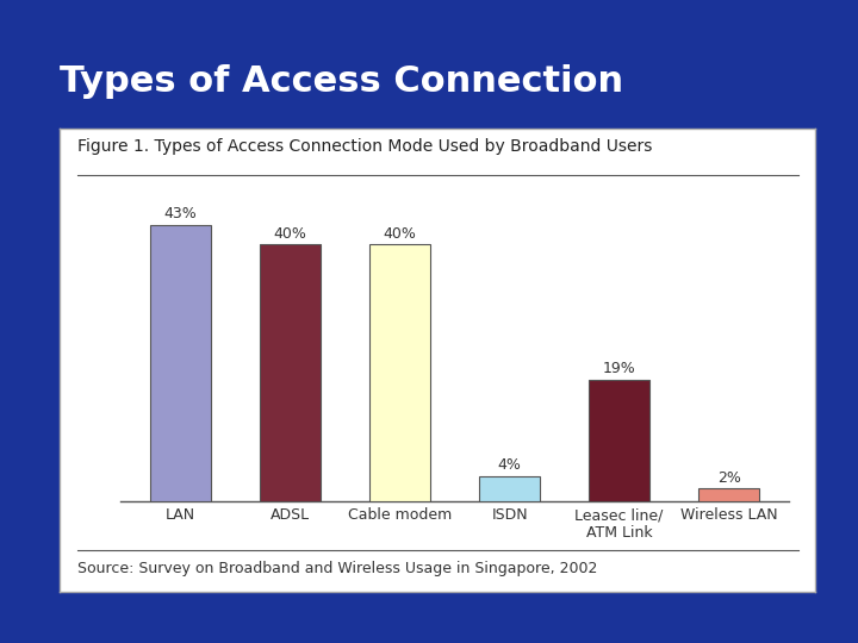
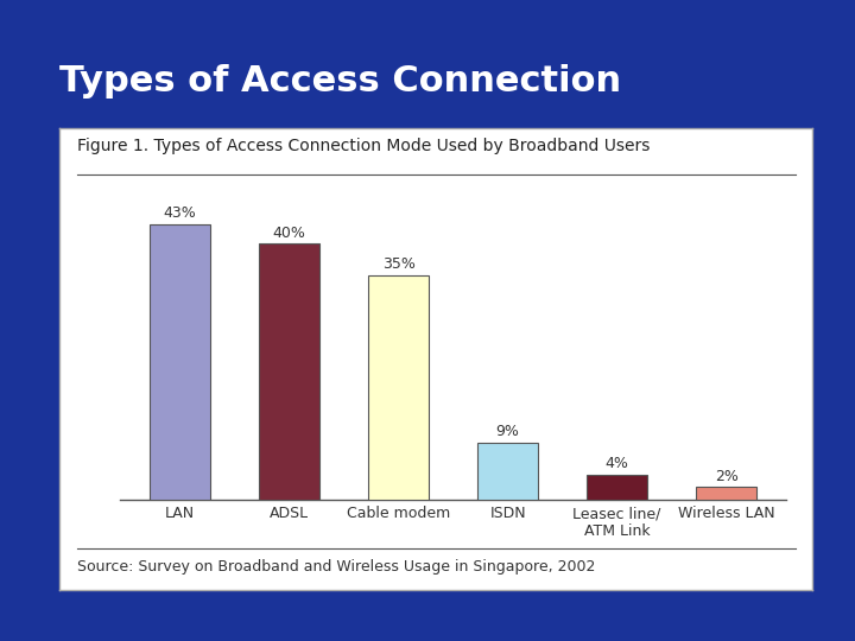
Cable modem: 40% -> 35%
ISDN: 4% -> 9%
Leasec line/ ATM Link: 19% -> 4%
